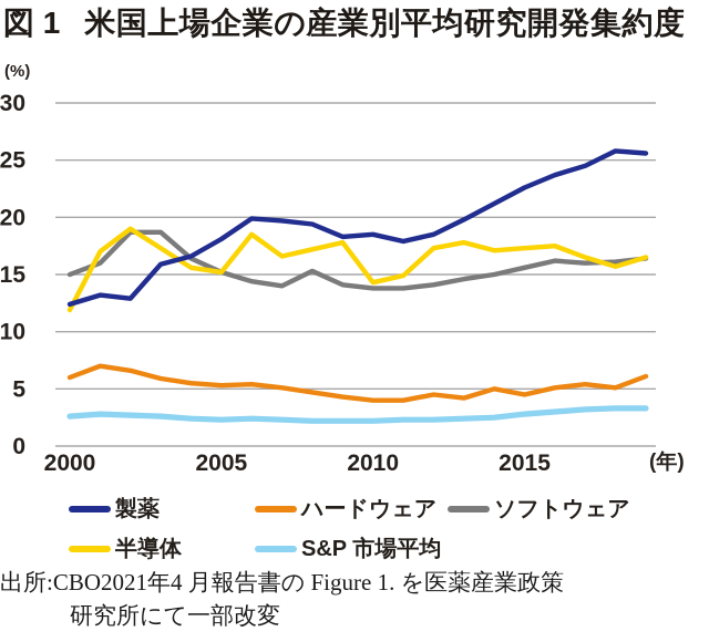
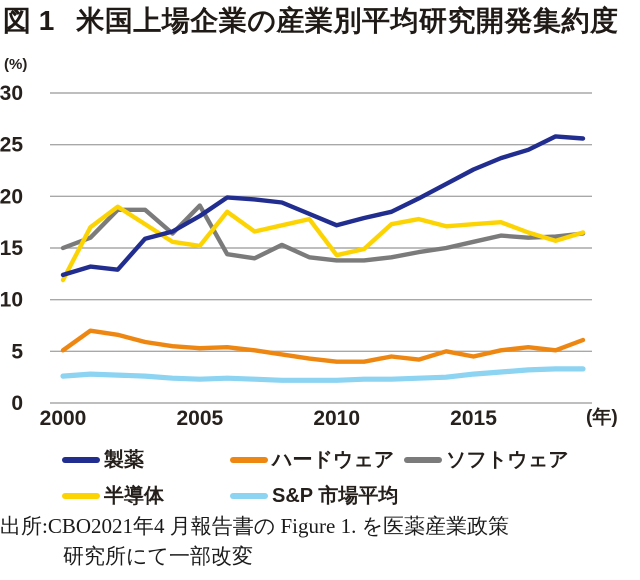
ハードウェア/2000: 6.0 -> 5.1
ソフトウェア/2005: 15.2 -> 19.1
製薬/2010: 18.5 -> 17.2
